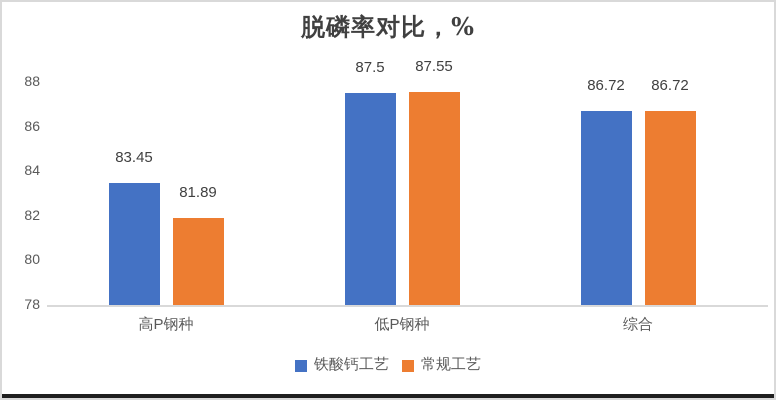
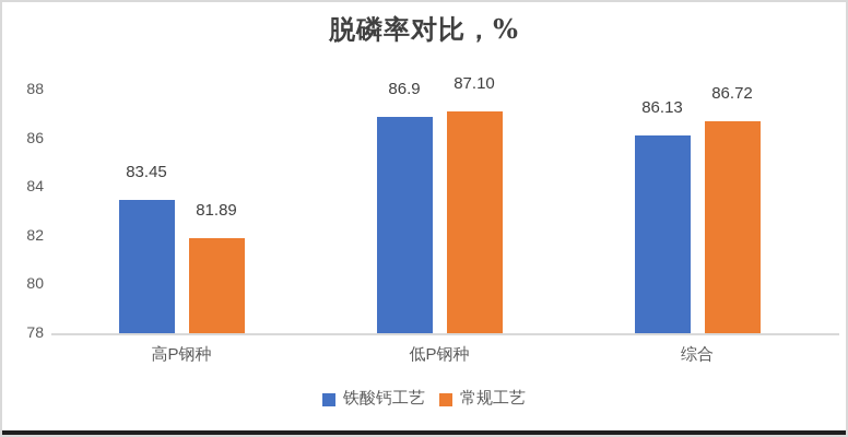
铁酸钙工艺/低P钢种: 87.5 -> 86.9
常规工艺/低P钢种: 87.55 -> 87.10
铁酸钙工艺/综合: 86.72 -> 86.13
